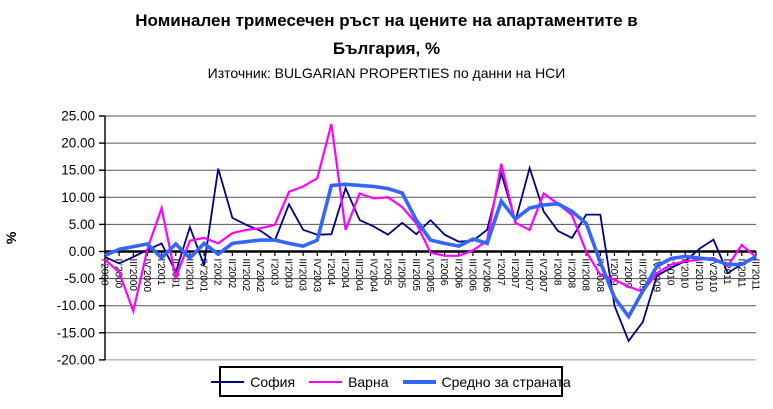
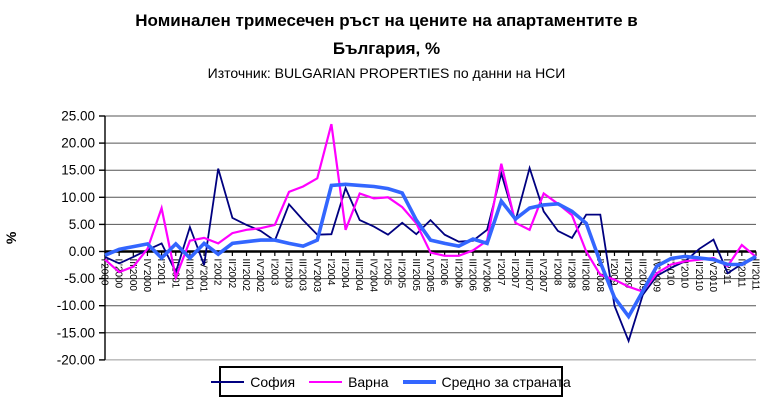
Варна/III'2000: -11 -> -3
София/III'2003: 4 -> 6
София/III'2009: -13 -> -8
